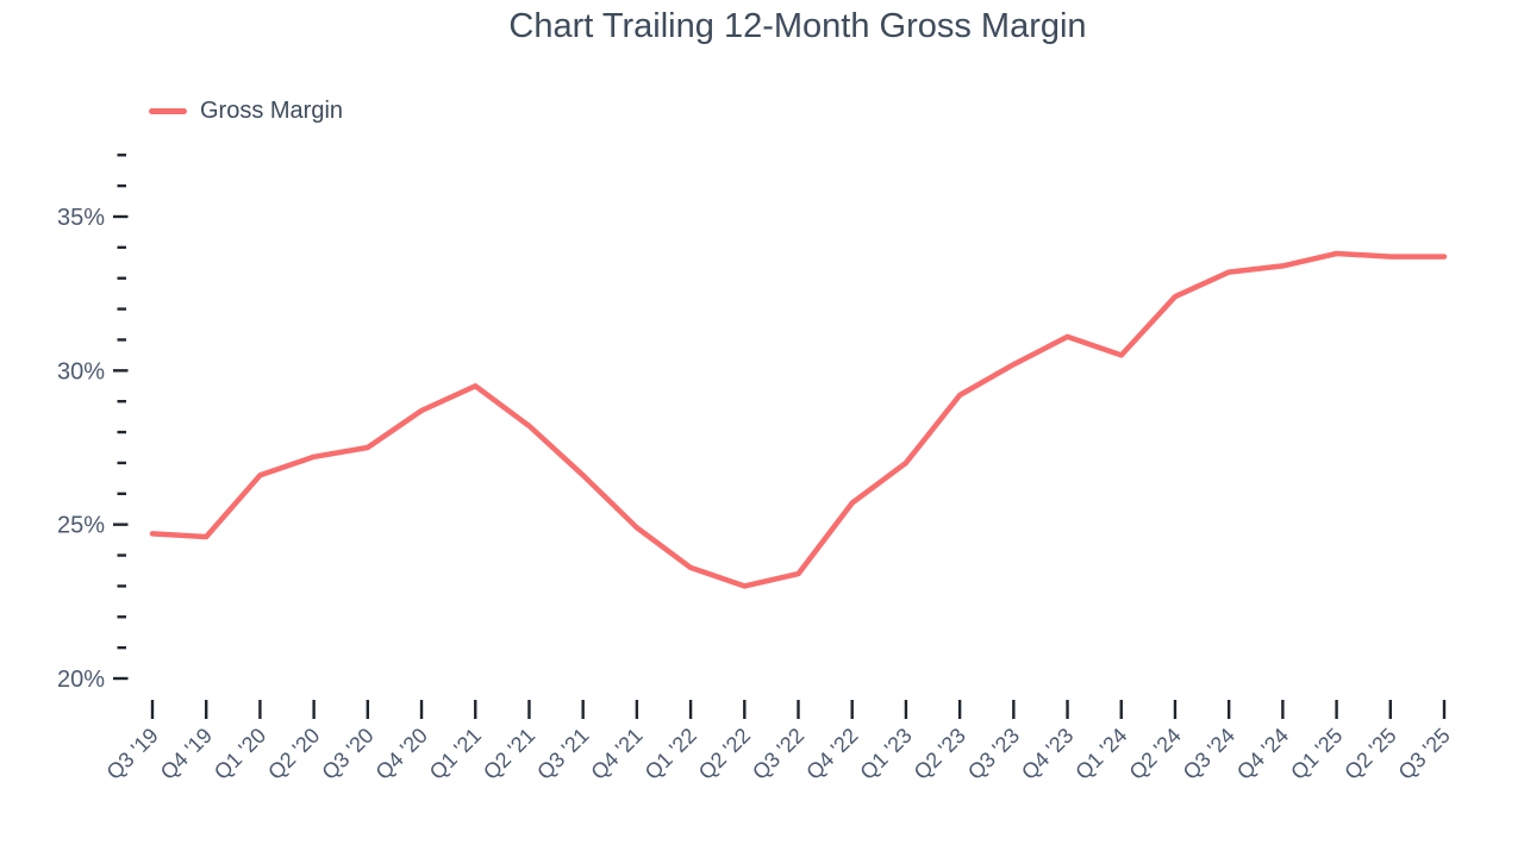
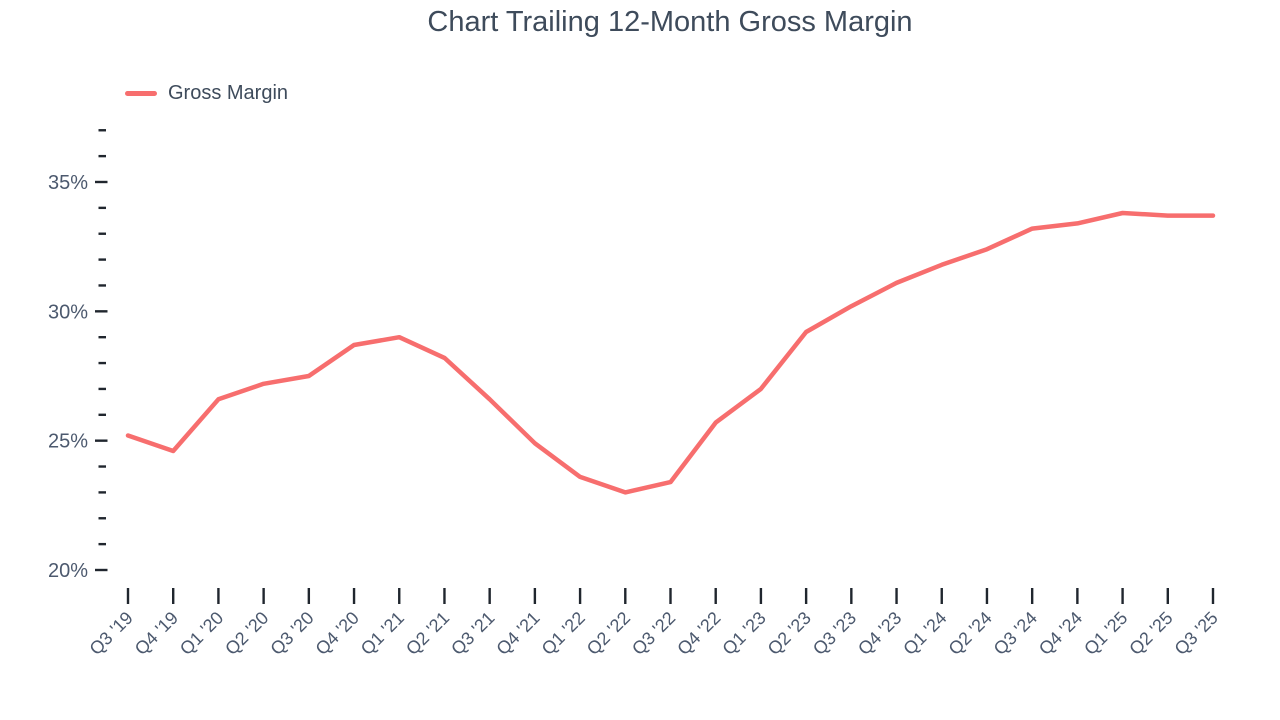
Q3 '19: 24.7% -> 25.2%
Q1 '21: 29.5% -> 29.0%
Q1 '24: 30.5% -> 31.8%
